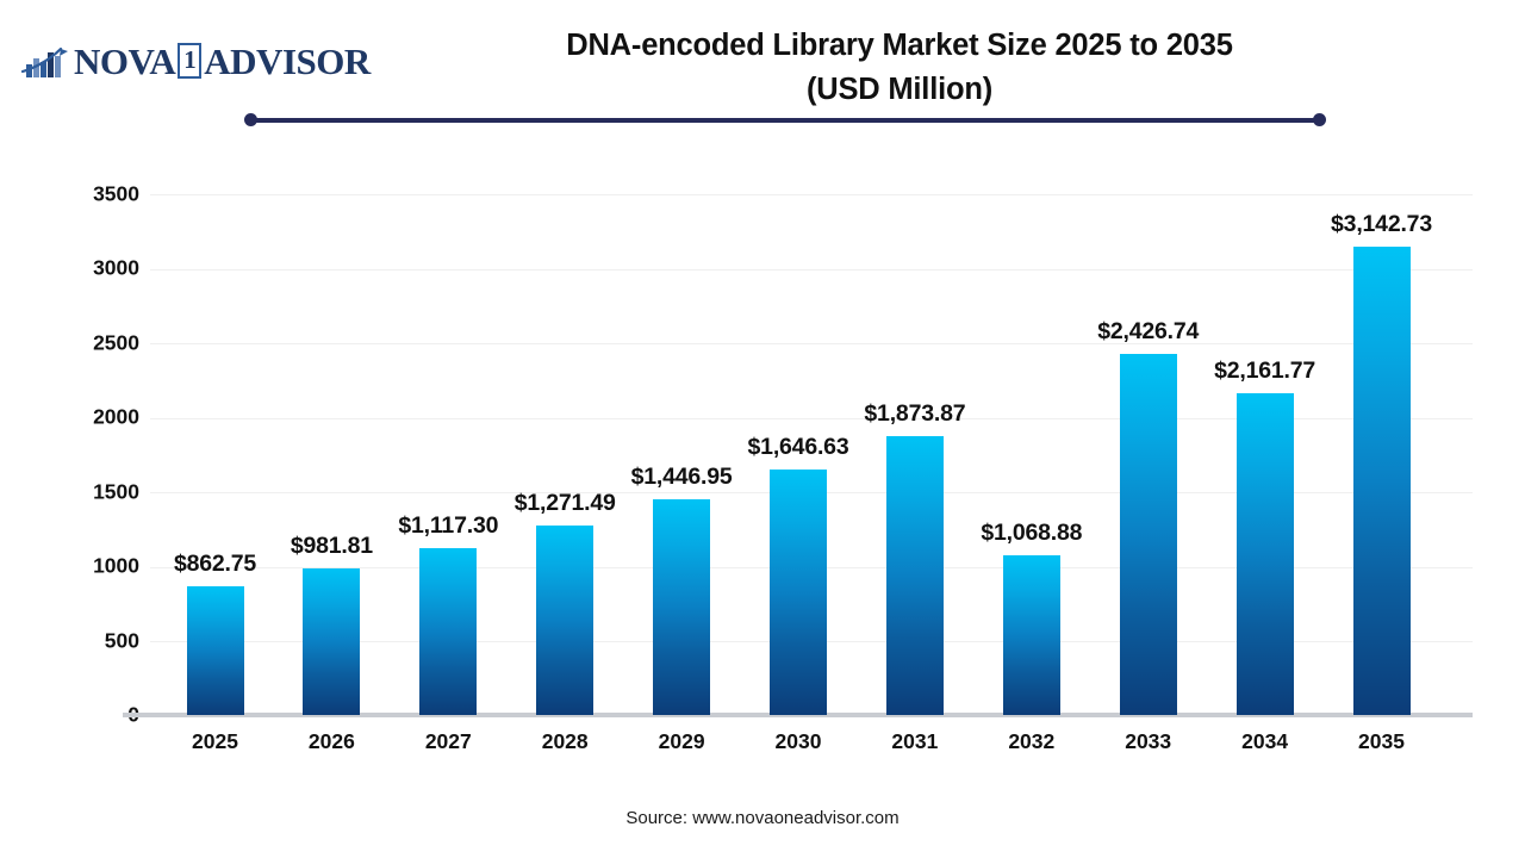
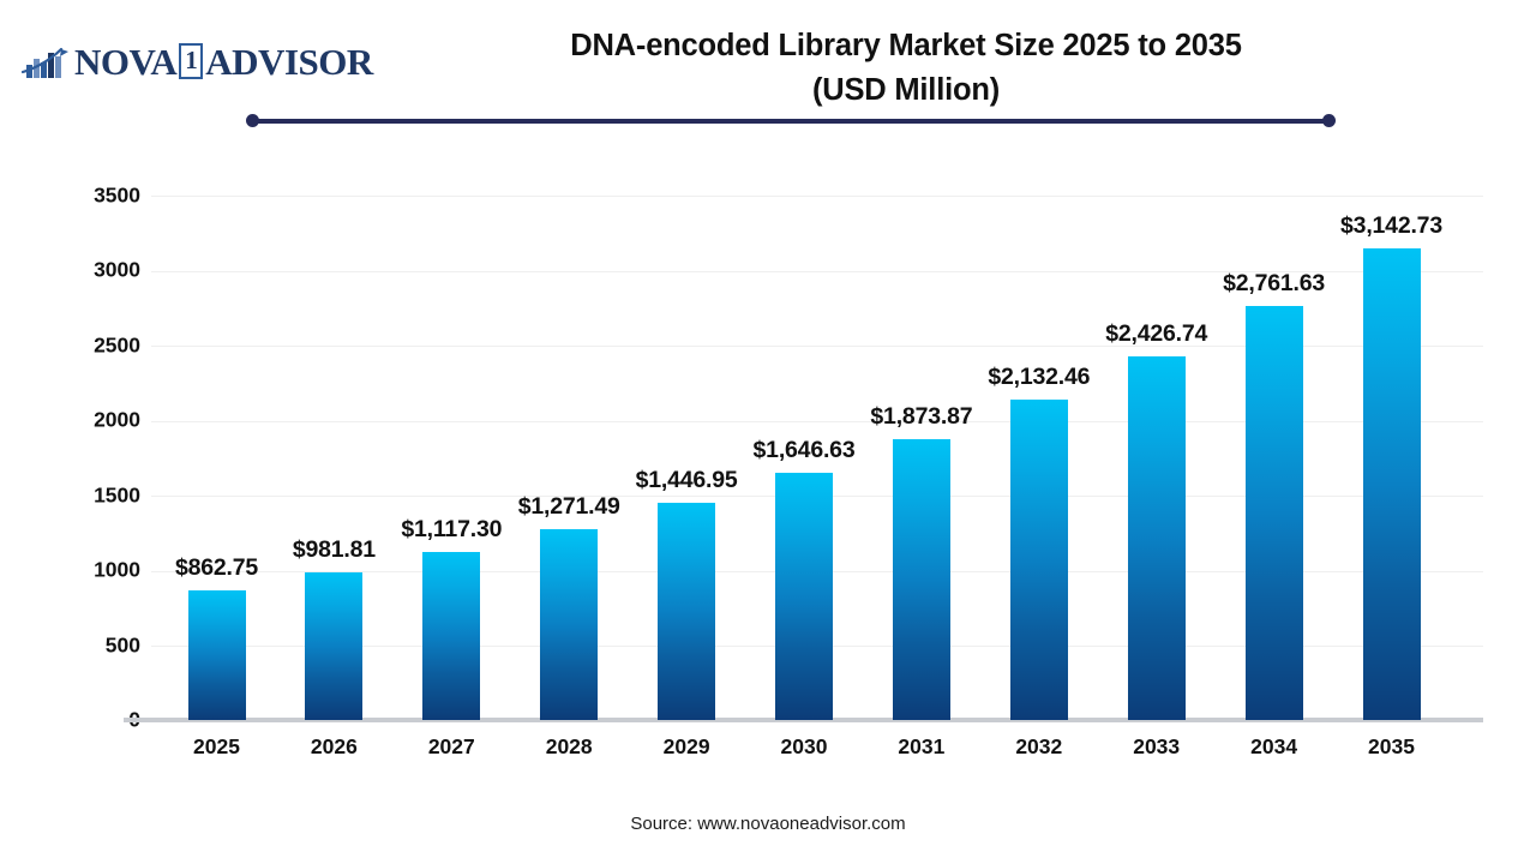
2032: $1,068.88 -> $2,132.46
2034: $2,161.77 -> $2,761.63
